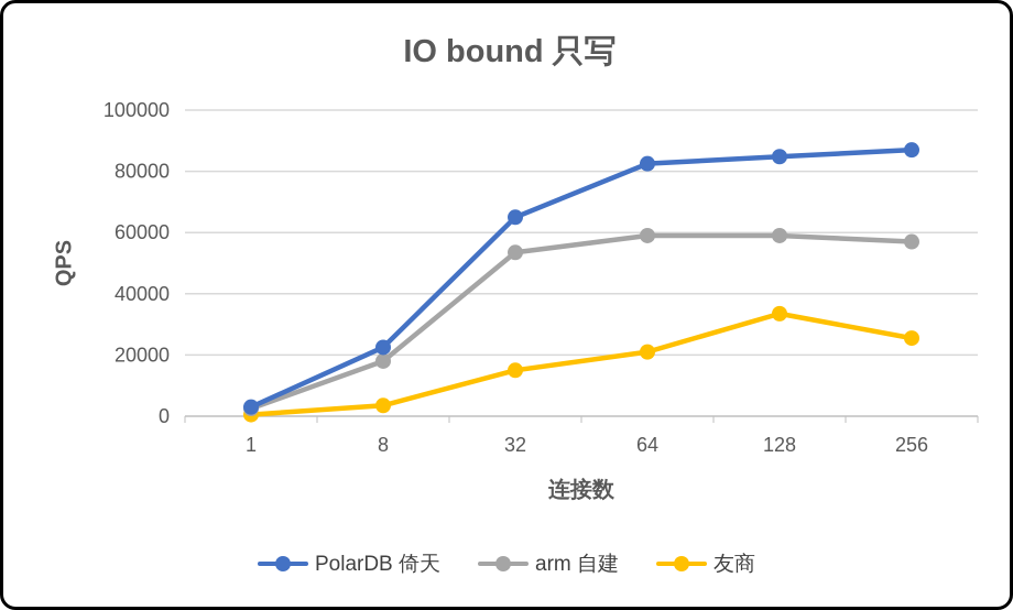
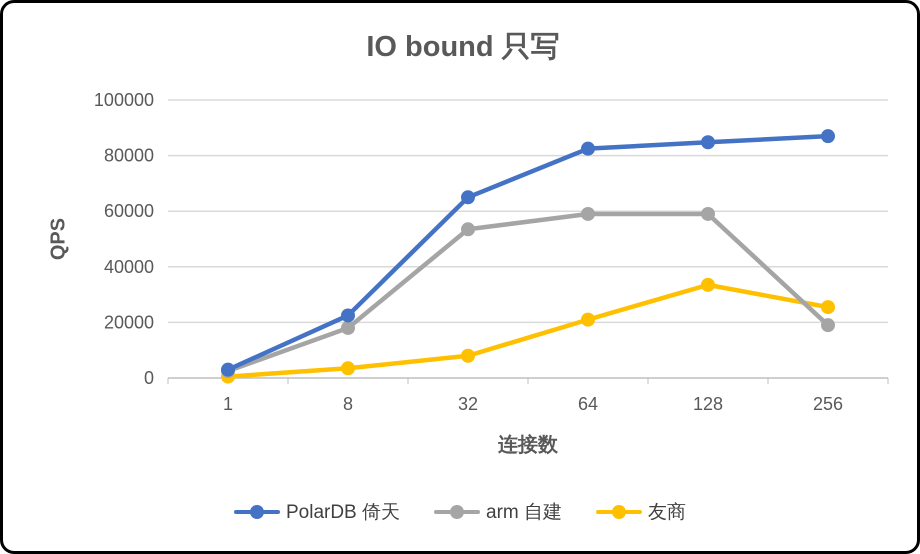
友商/32: 15000 -> 8000
arm 自建/256: 57000 -> 19000
